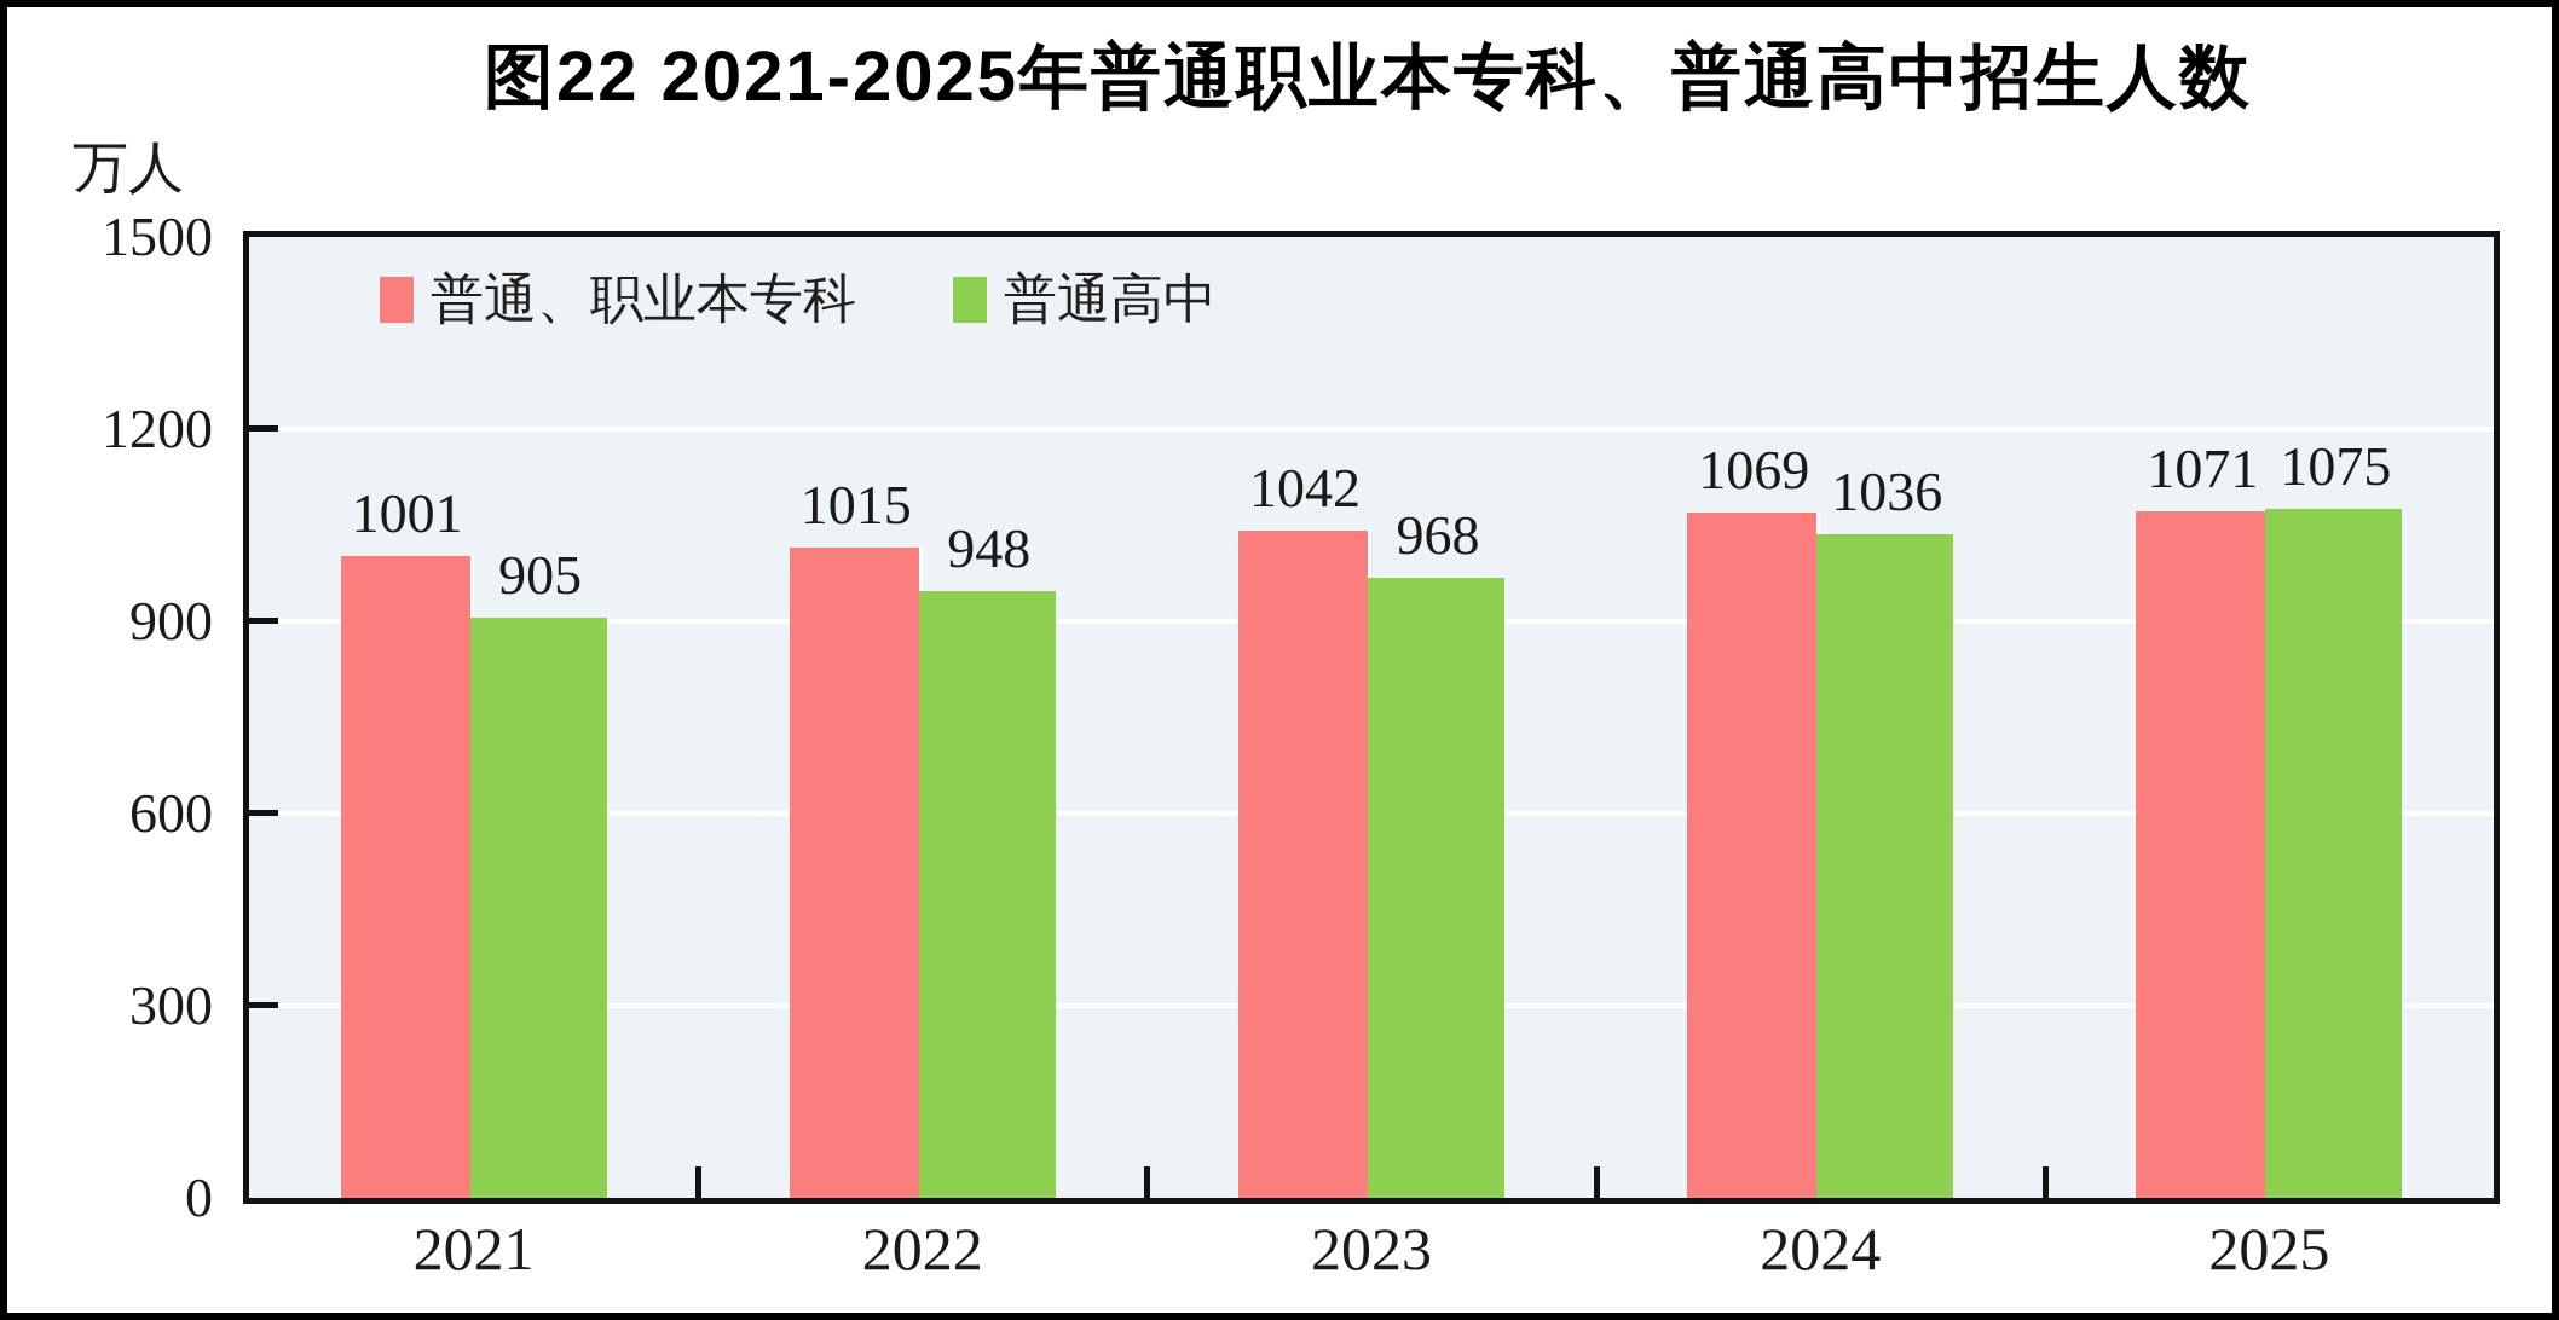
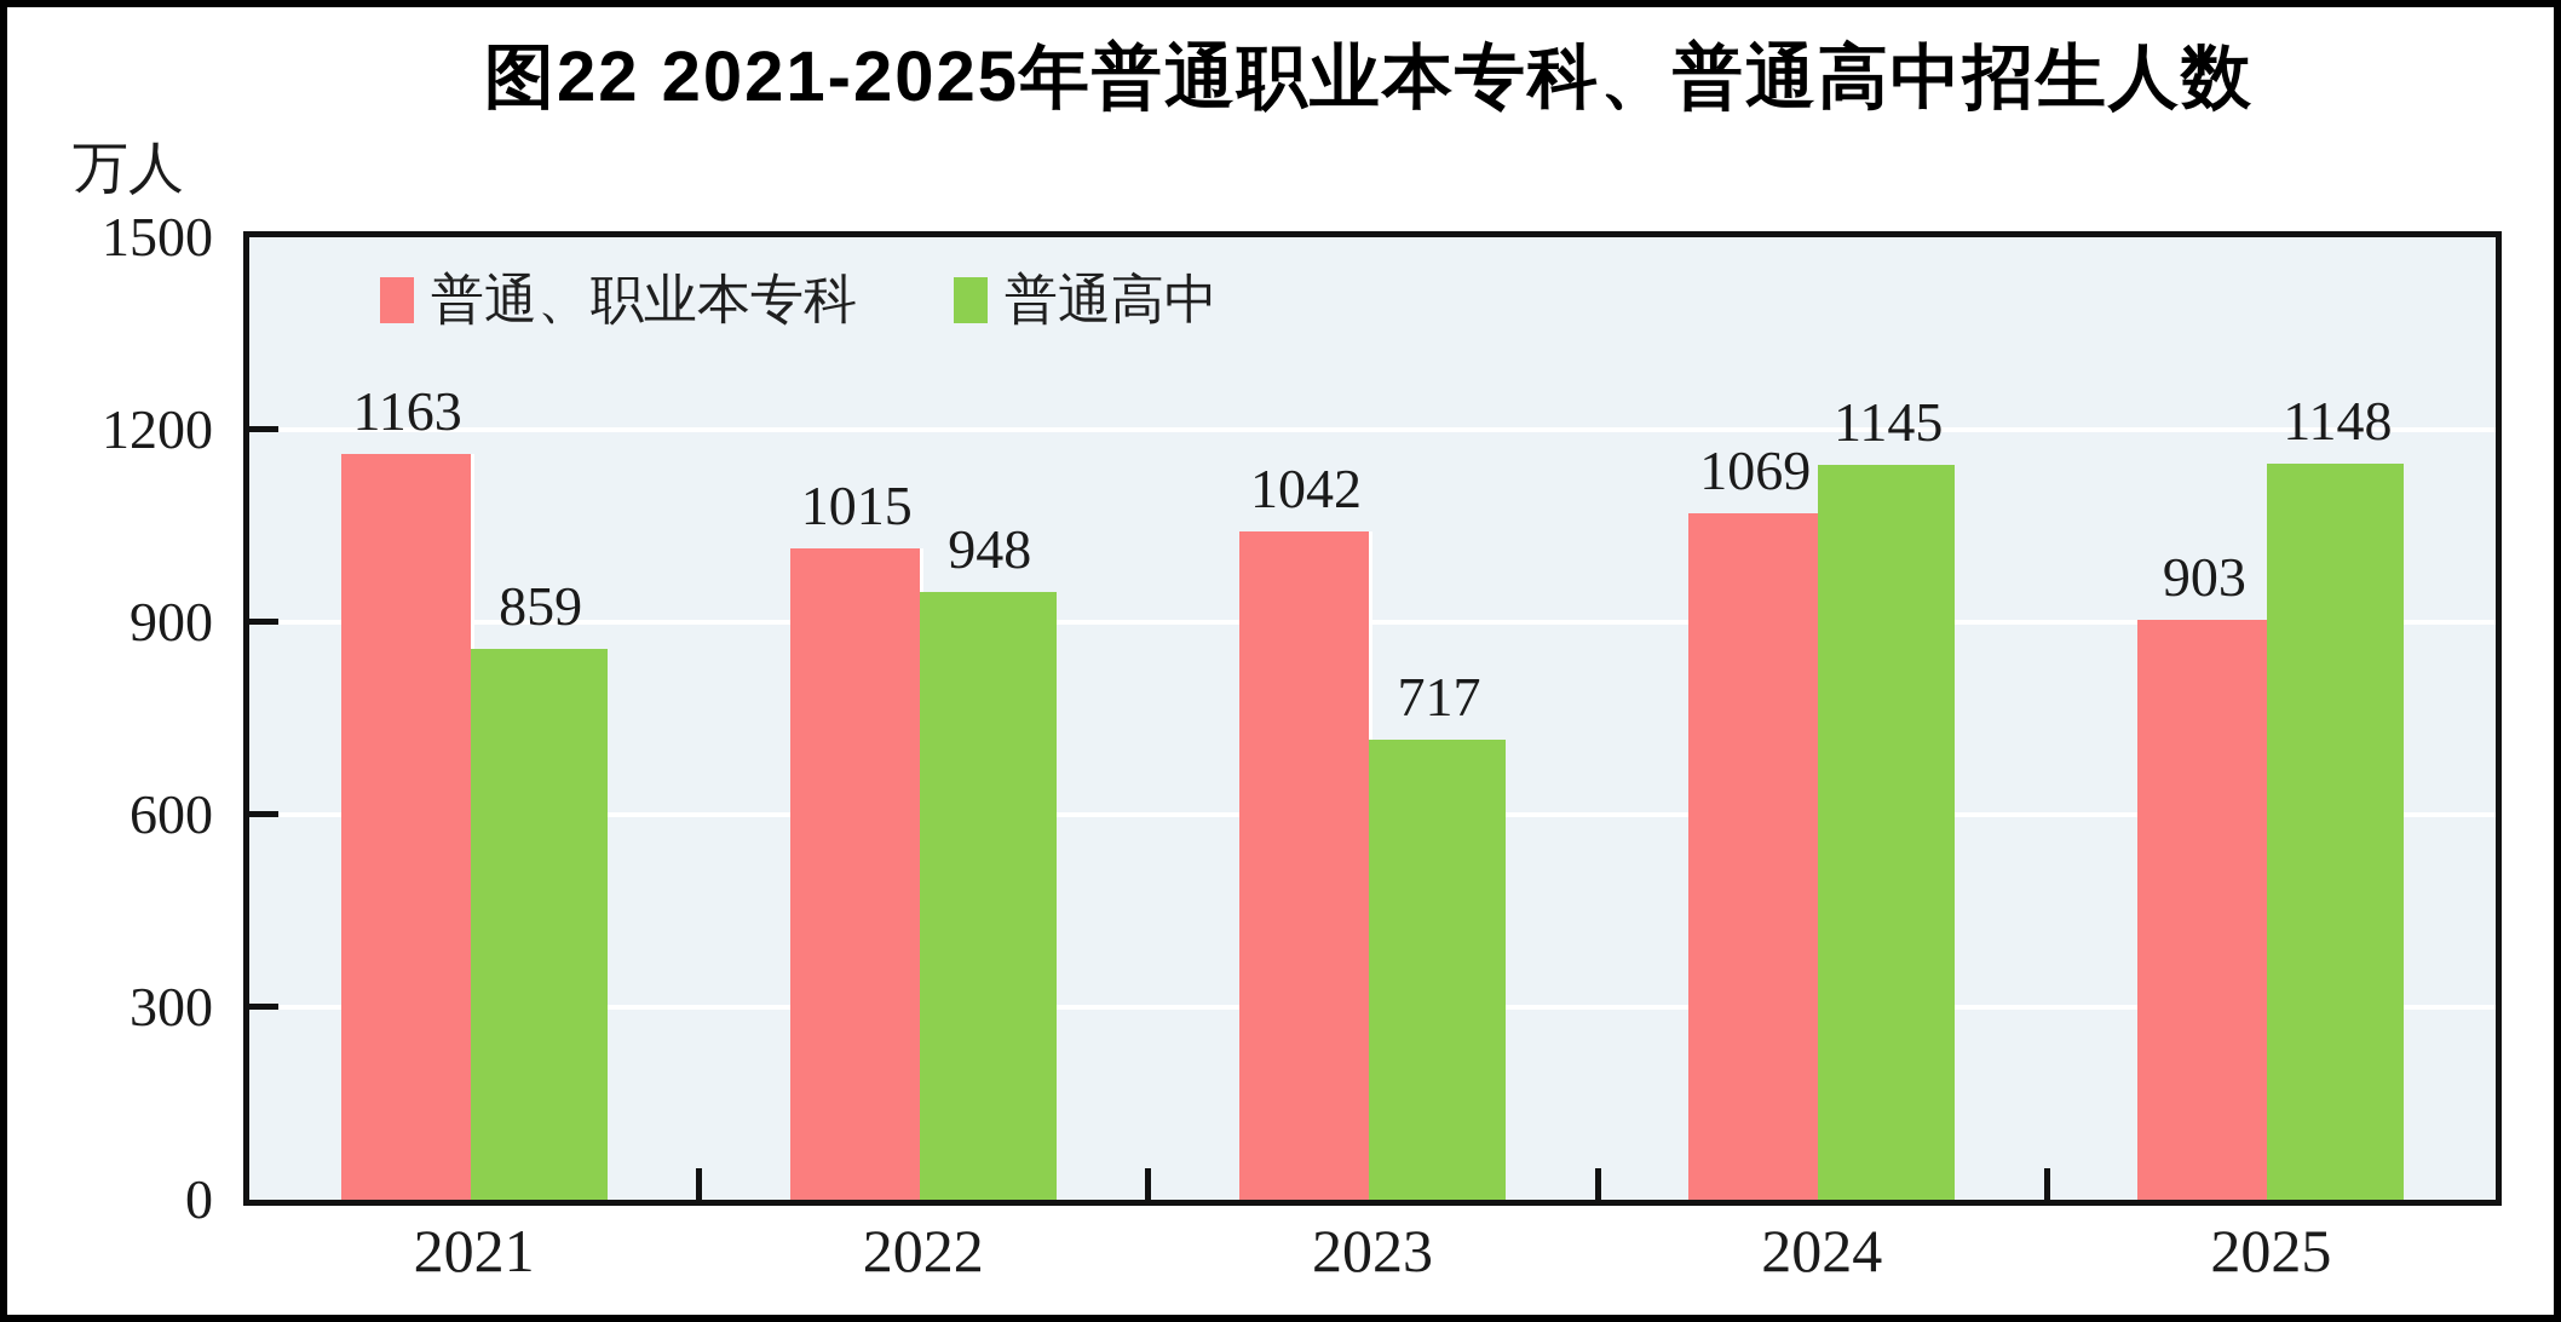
普通、职业本专科/2021: 1001 -> 1163
普通高中/2021: 905 -> 859
普通高中/2023: 968 -> 717
普通高中/2024: 1036 -> 1145
普通、职业本专科/2025: 1071 -> 903
普通高中/2025: 1075 -> 1148
